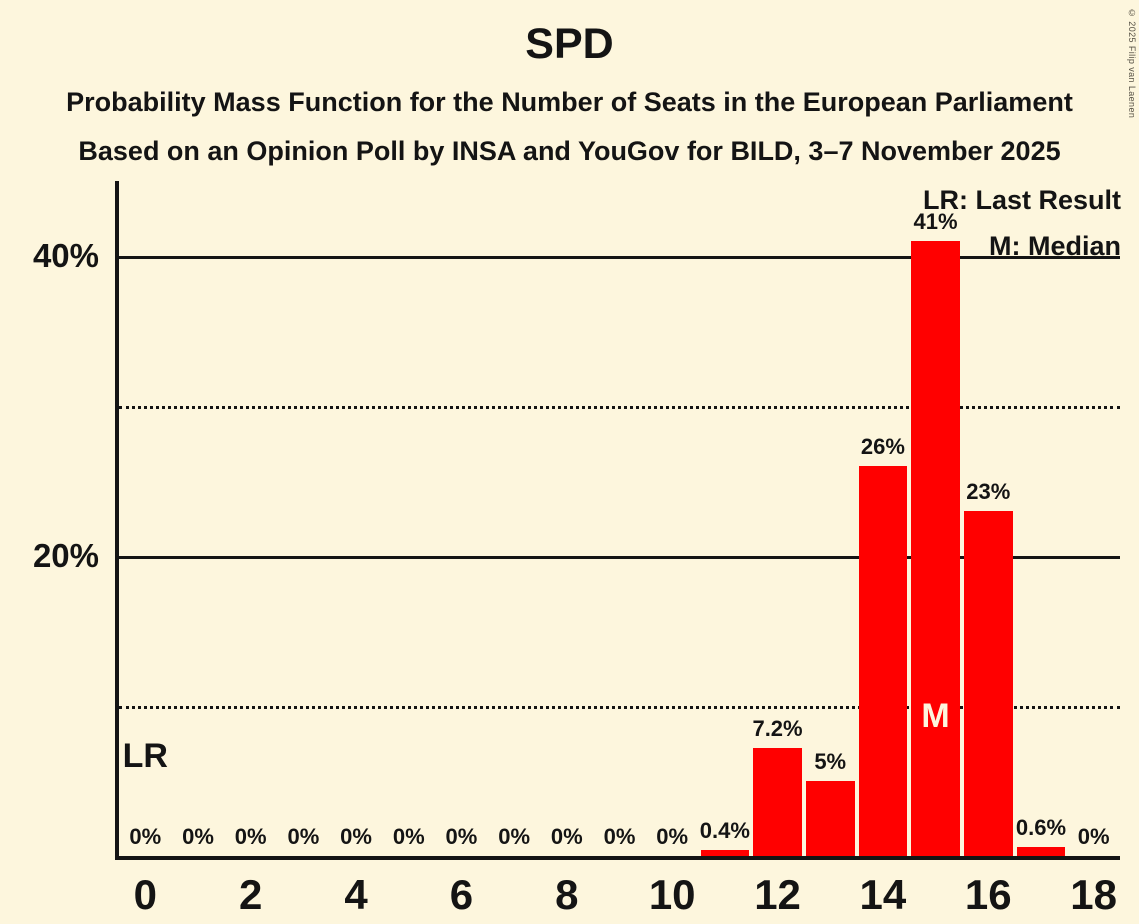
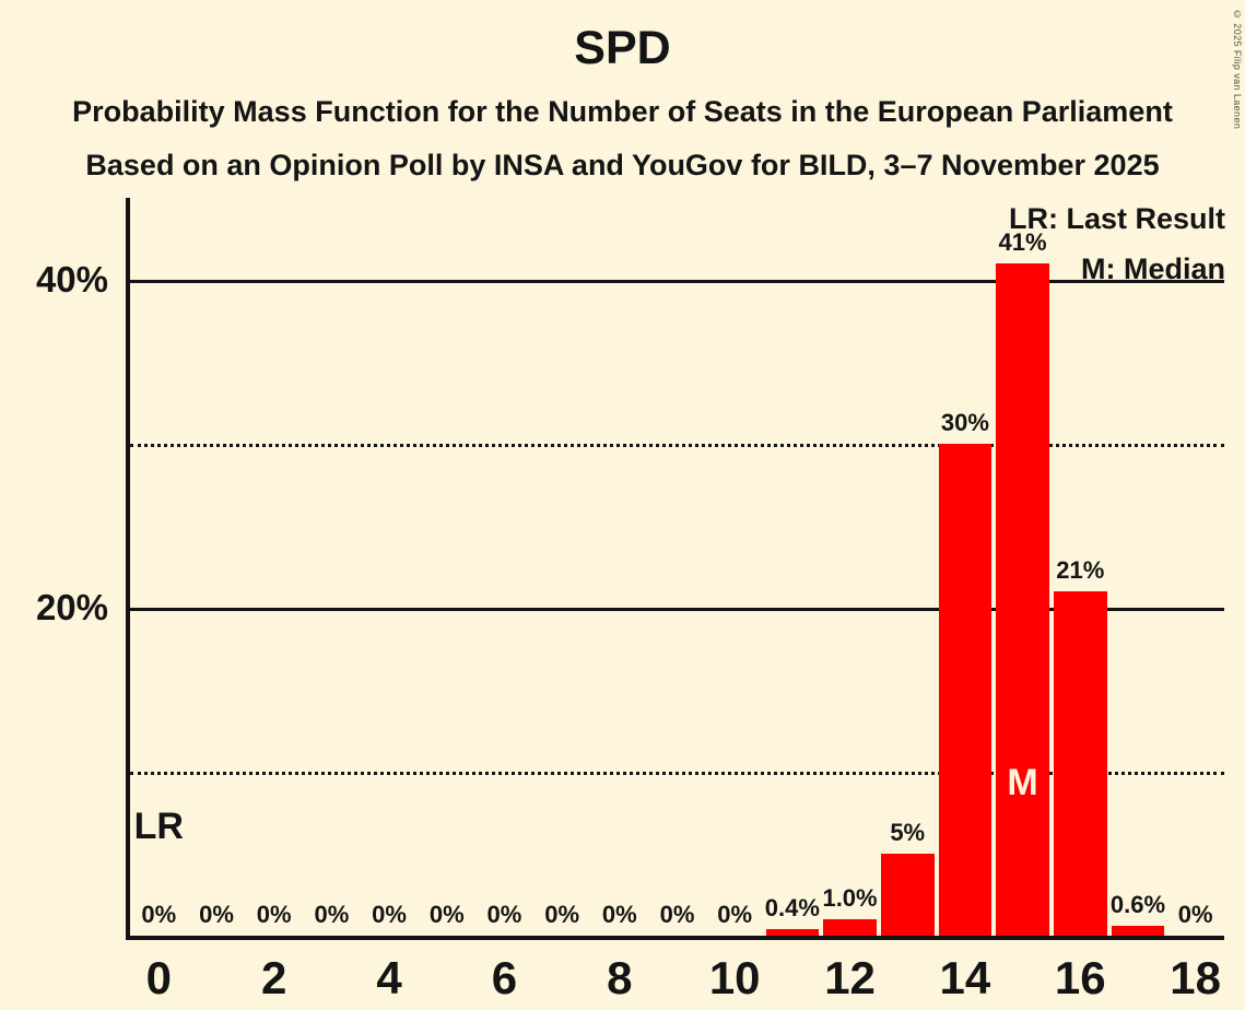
12: 7.2% -> 1.0%
14: 26% -> 30%
16: 23% -> 21%
